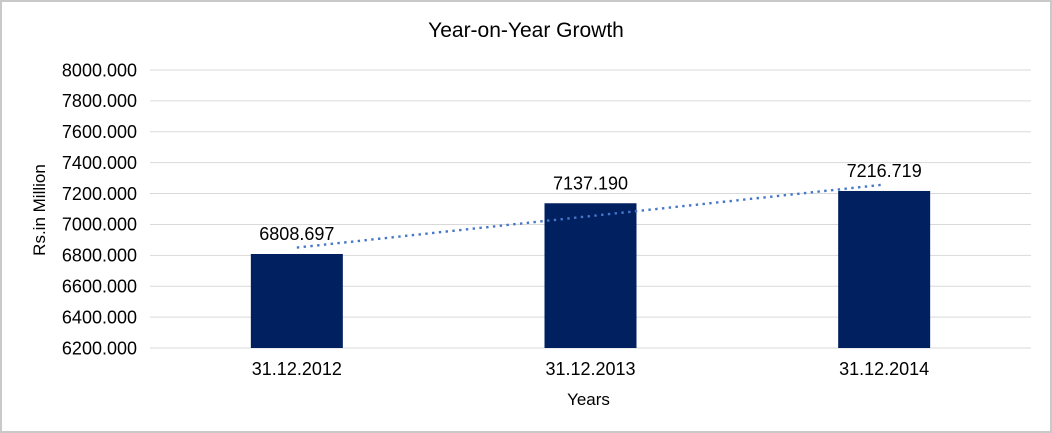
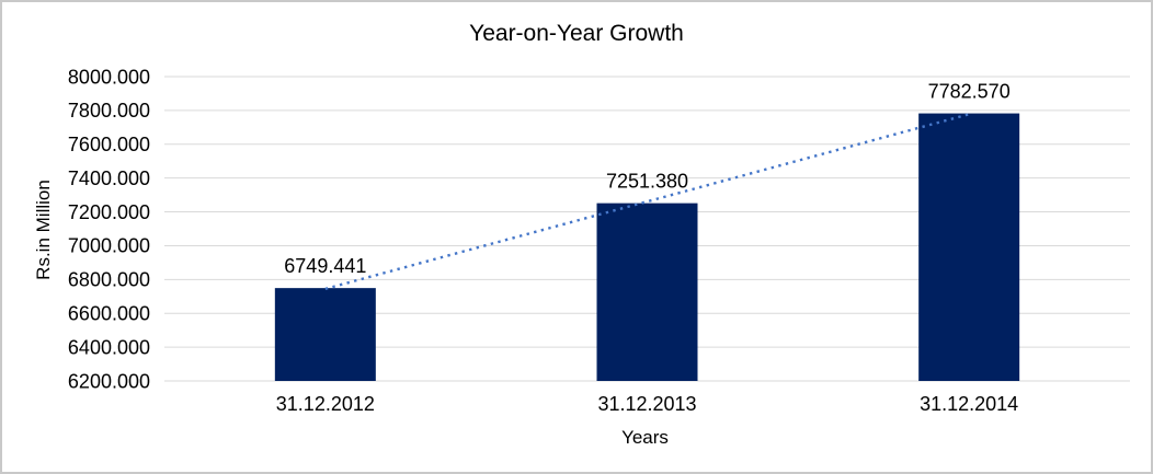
31.12.2012: 6808.697 -> 6749.441
31.12.2013: 7137.190 -> 7251.380
31.12.2014: 7216.719 -> 7782.570
